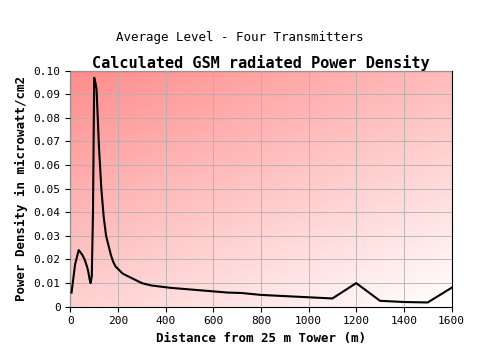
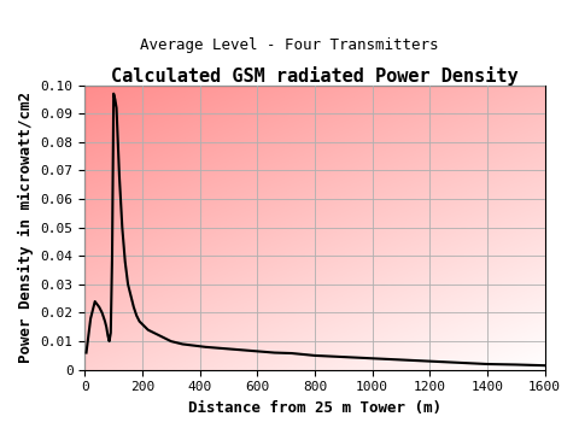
1200: 0.0100 -> 0.0030
1600: 0.0080 -> 0.0015
